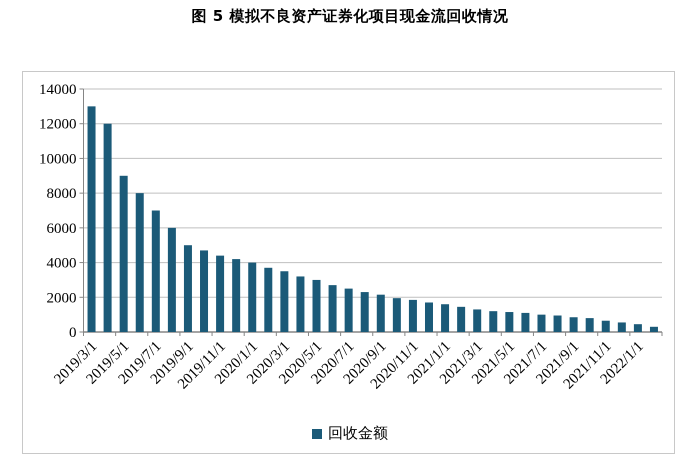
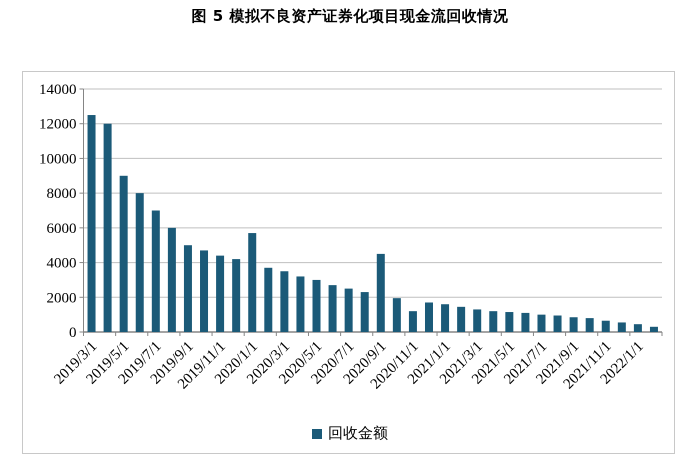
2019/3/1: 13000 -> 12500
2020/1/1: 4000 -> 5700
2020/9/1: 2200 -> 4500
2020/11/1: 1800 -> 1200
